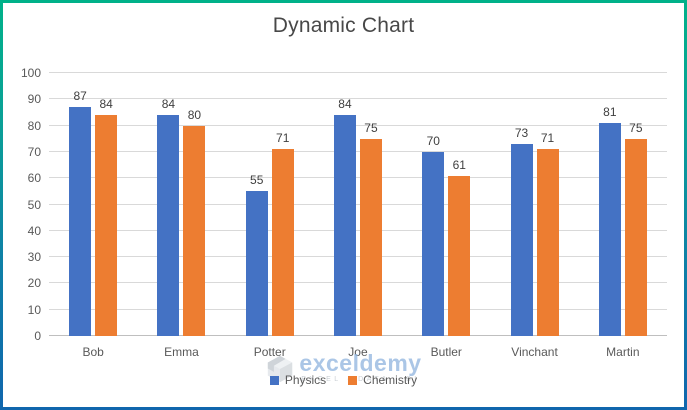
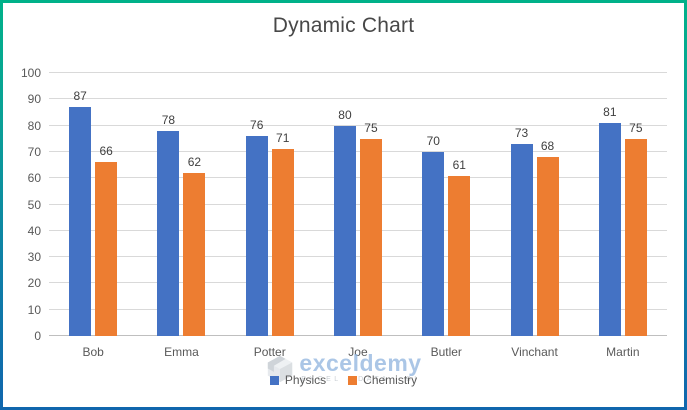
Chemistry/Bob: 84 -> 66
Physics/Emma: 84 -> 78
Chemistry/Emma: 80 -> 62
Physics/Potter: 55 -> 76
Physics/Joe: 84 -> 80
Chemistry/Vinchant: 71 -> 68
